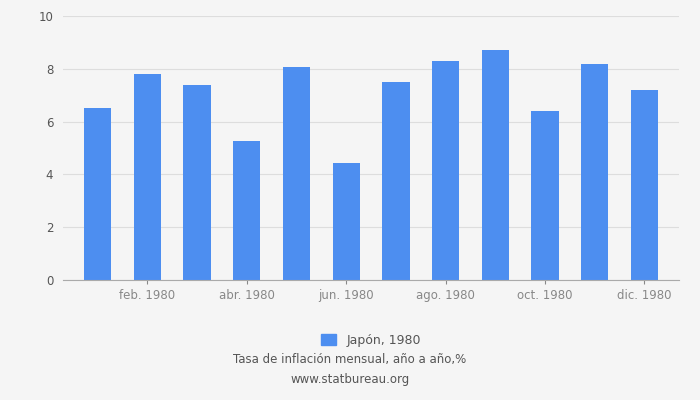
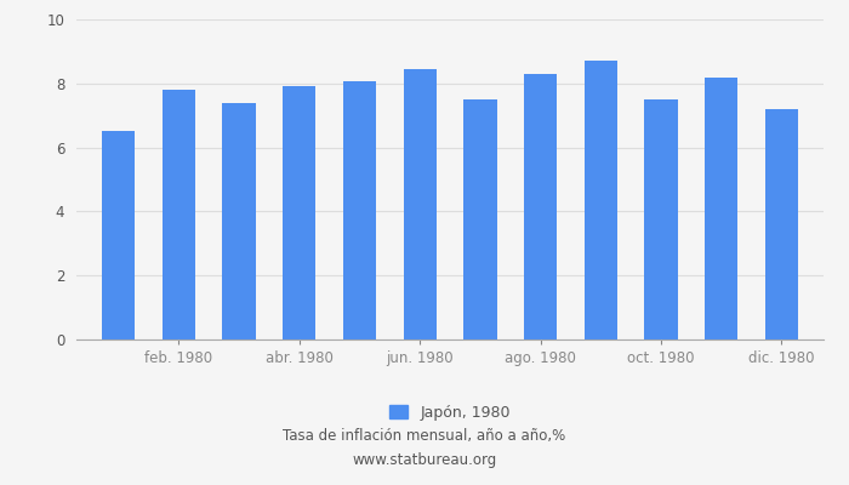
abr. 1980: 5.25 -> 7.90
jun. 1980: 4.45 -> 8.45
oct. 1980: 6.40 -> 7.50
